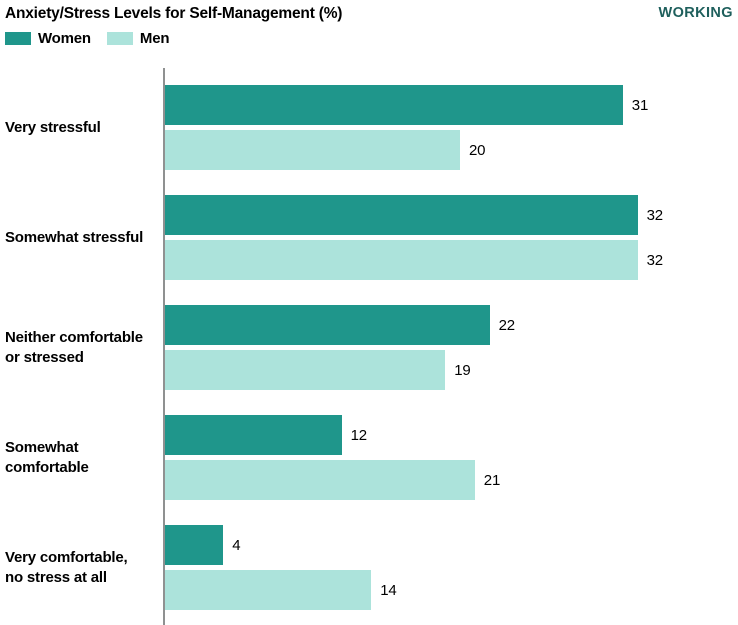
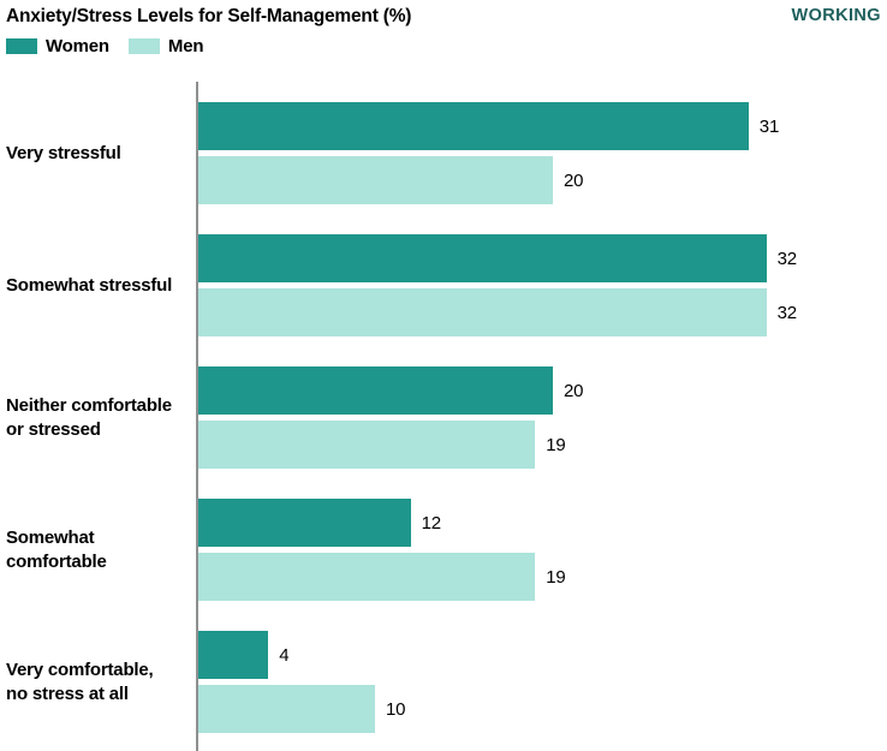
Women/Neither comfortable or stressed: 22 -> 20
Men/Somewhat comfortable: 21 -> 19
Men/Very comfortable, no stress at all: 14 -> 10
